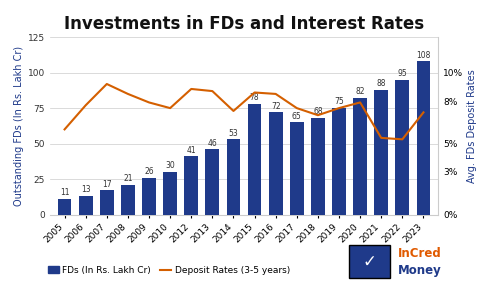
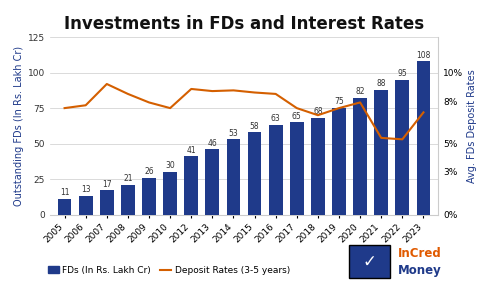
Deposit Rates (3-5 years)/2005: 6.0% -> 7.5%
Deposit Rates (3-5 years)/2014: 7.3% -> 8.8%
FDs (In Rs. Lakh Cr)/2015: 78 -> 58
FDs (In Rs. Lakh Cr)/2016: 72 -> 63
